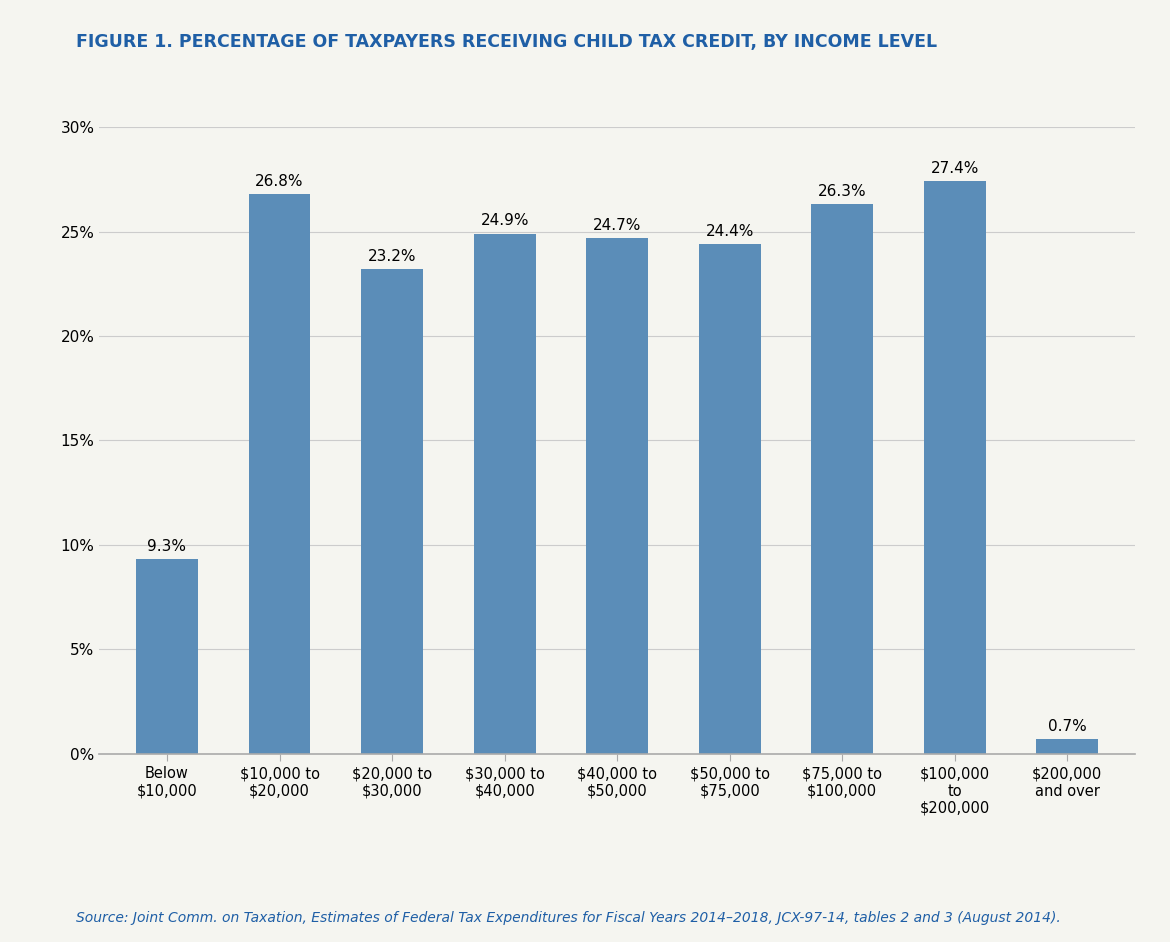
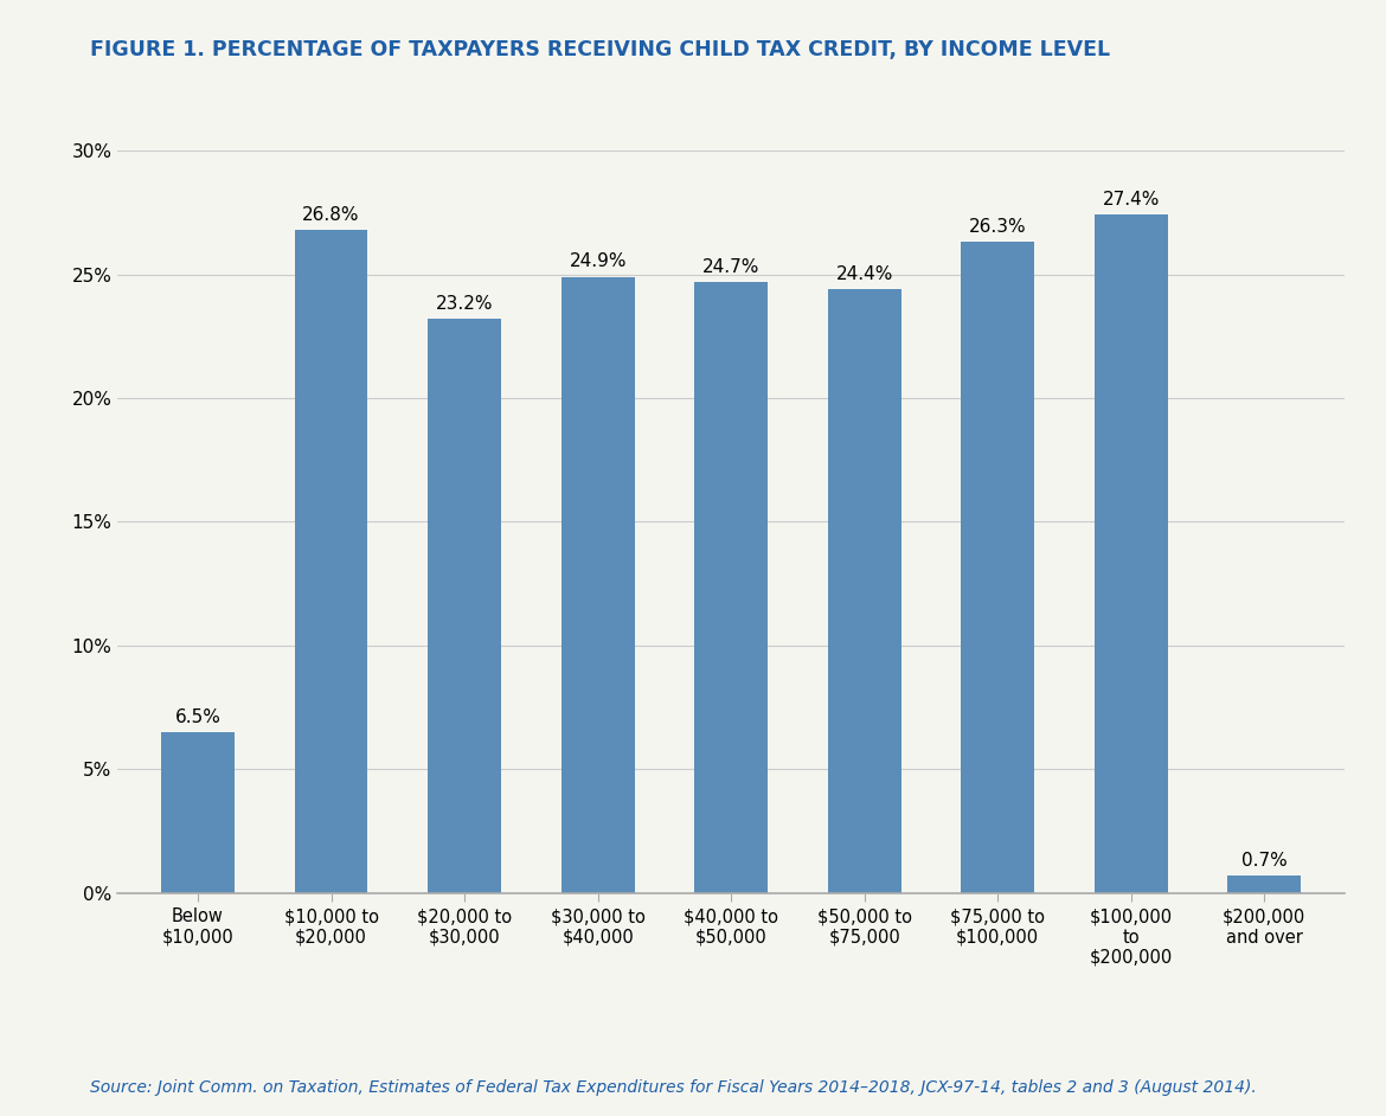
Below $10,000: 9.3% -> 6.5%
